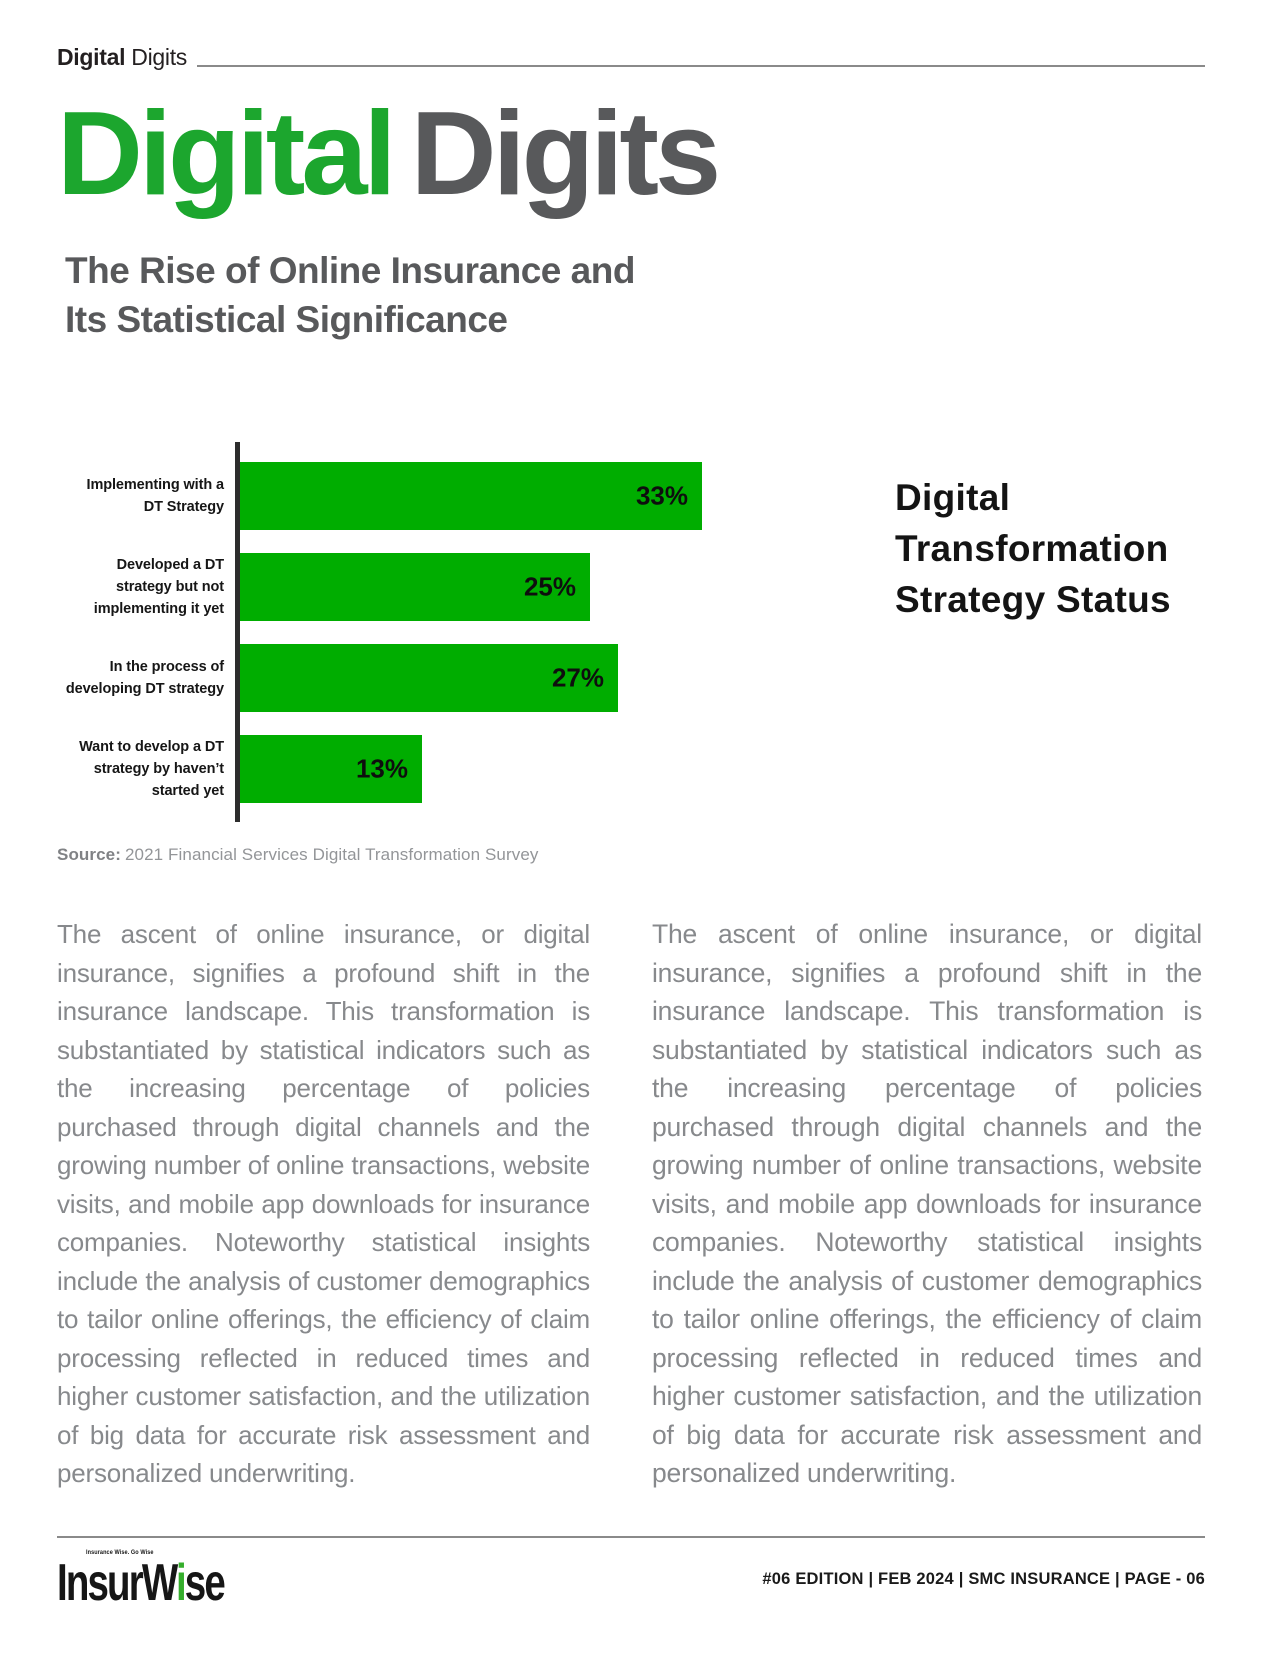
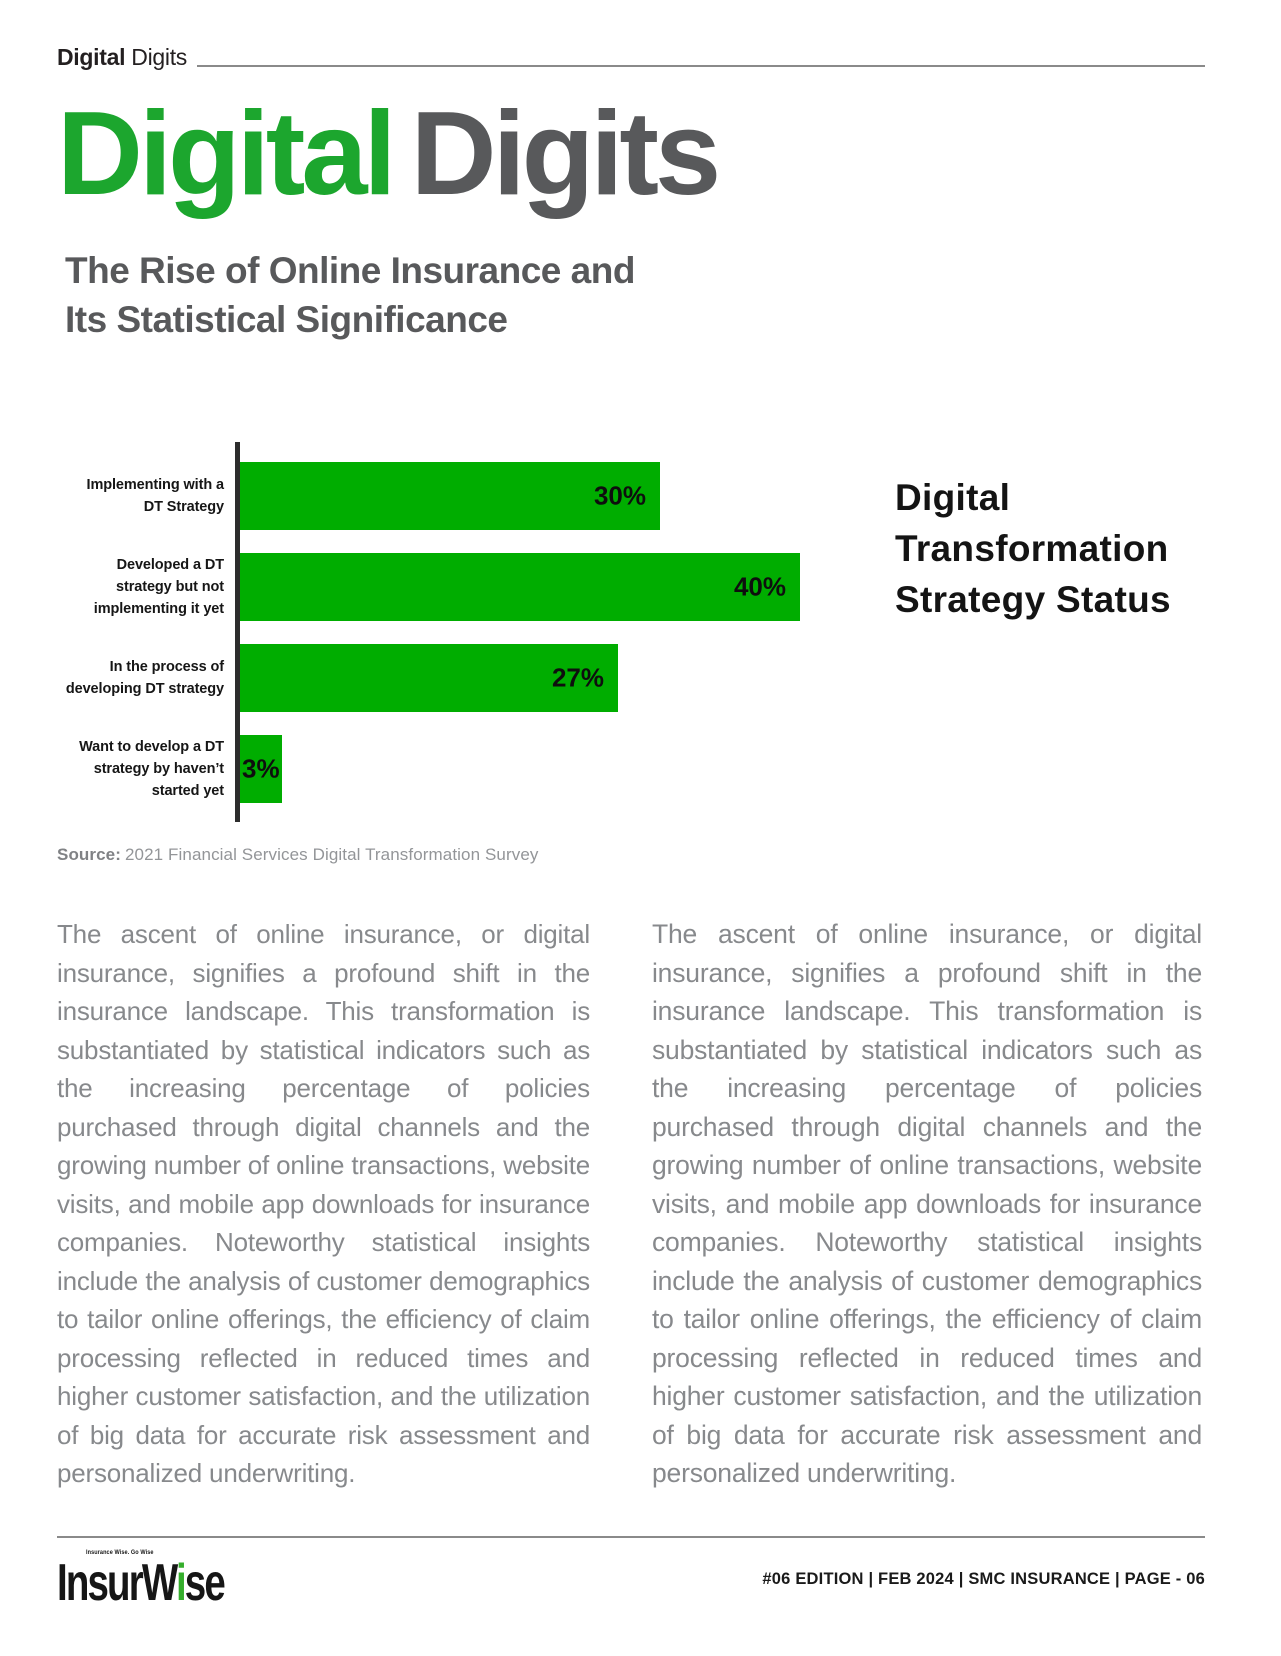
Implementing with a DT Strategy: 33% -> 30%
Developed a DT strategy but not implementing it yet: 25% -> 40%
Want to develop a DT strategy by haven’t started yet: 13% -> 3%
